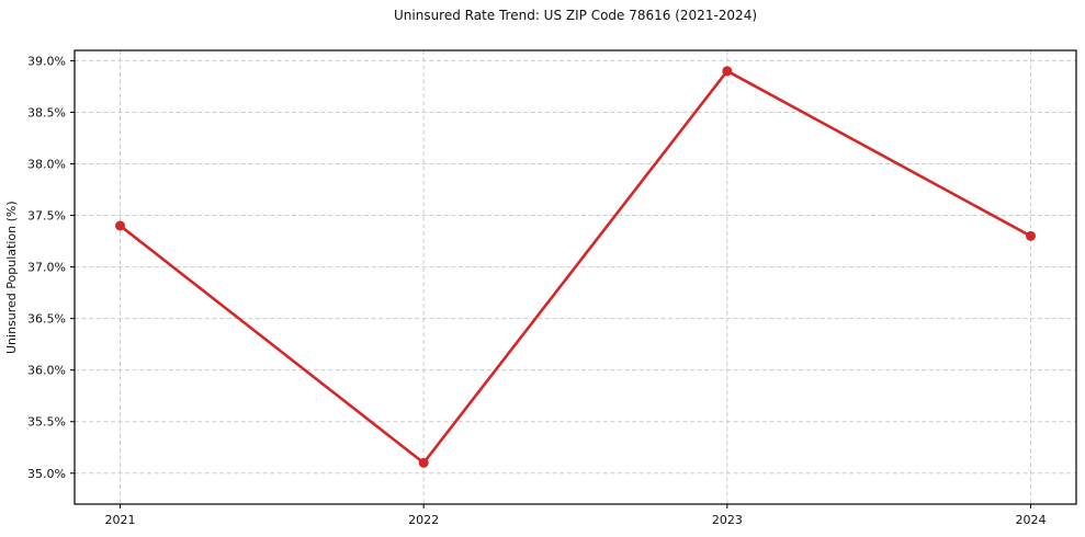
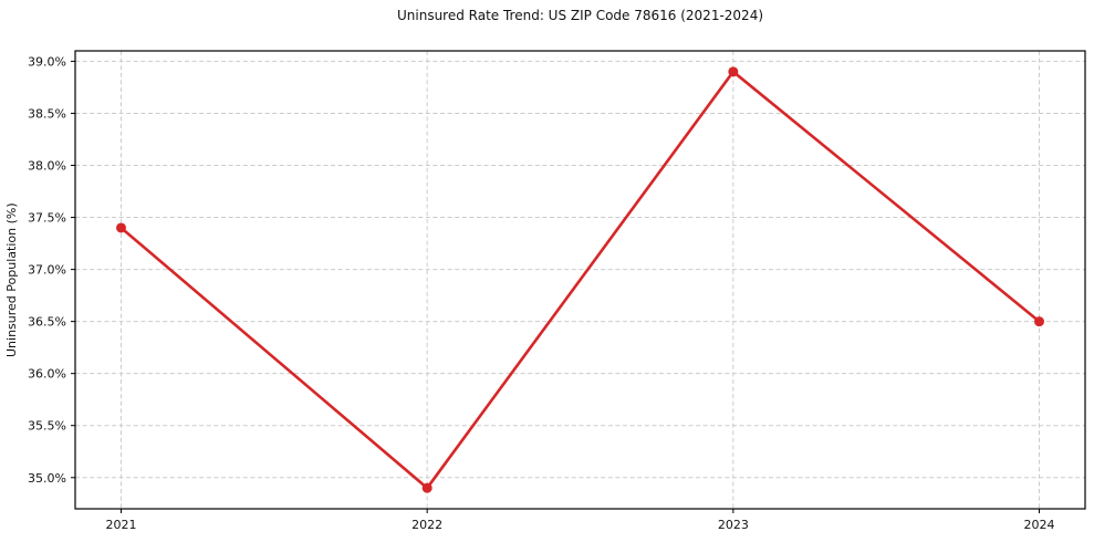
2022: 35.1% -> 34.9%
2024: 37.3% -> 36.5%
